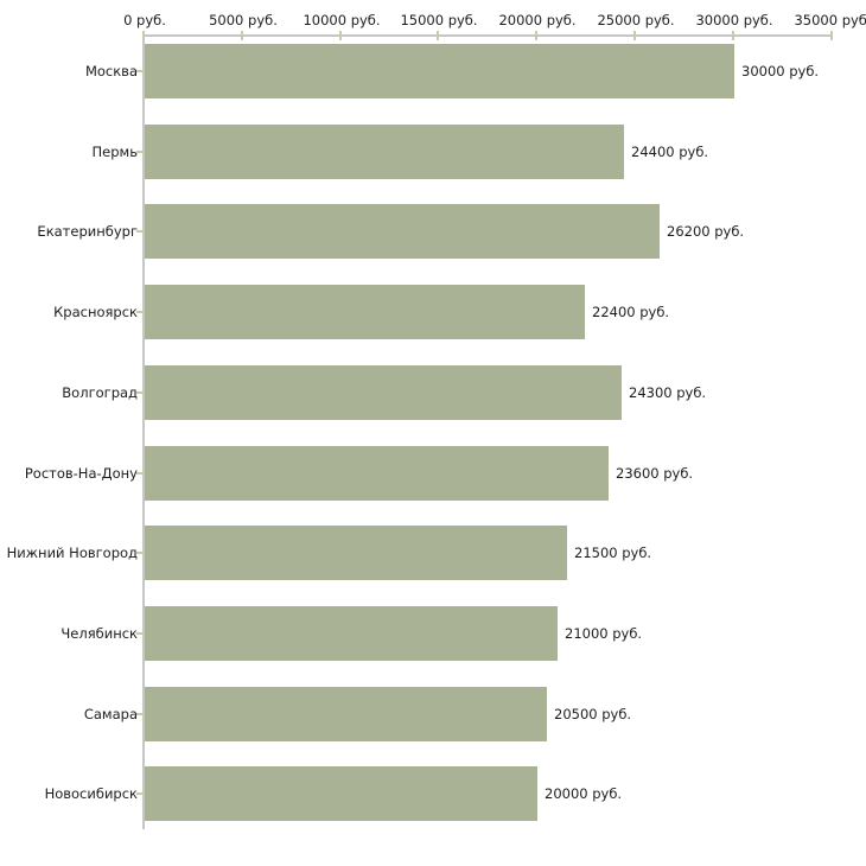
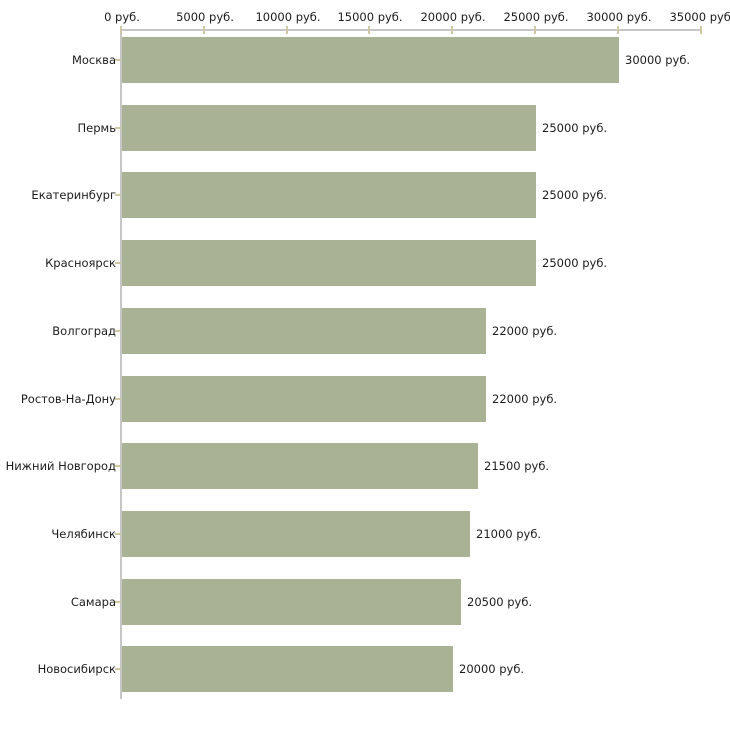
Пермь: 24400 -> 25000
Екатеринбург: 26200 -> 25000
Красноярск: 22400 -> 25000
Волгоград: 24300 -> 22000
Ростов-На-Дону: 23600 -> 22000
